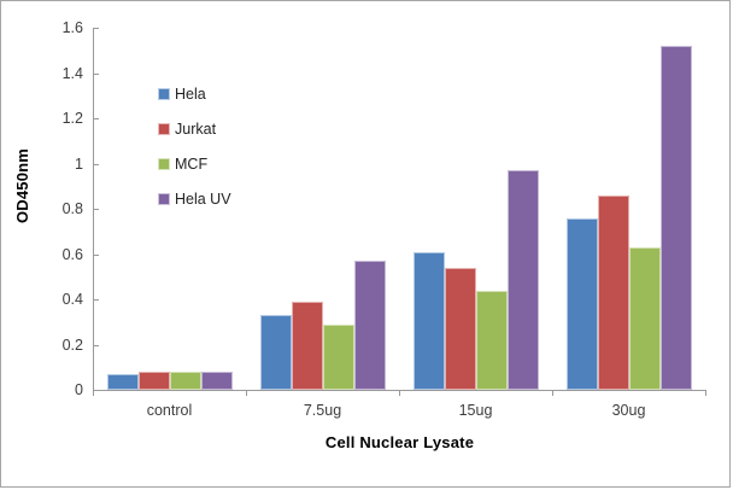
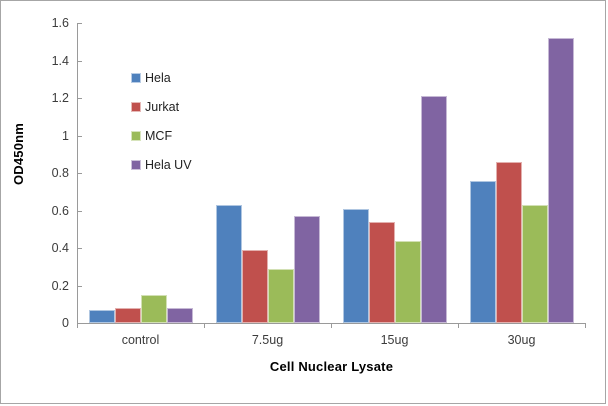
MCF/control: 0.08 -> 0.15
Hela/7.5ug: 0.33 -> 0.63
Hela UV/15ug: 0.97 -> 1.21
